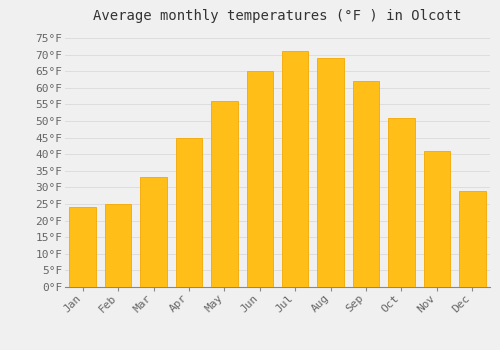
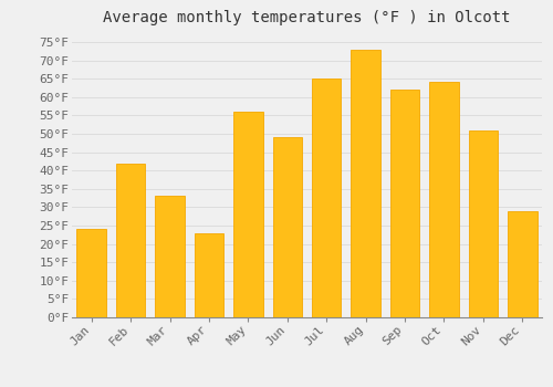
Feb: 25°F -> 42°F
Apr: 45°F -> 23°F
Jun: 65°F -> 49°F
Jul: 71°F -> 65°F
Aug: 69°F -> 73°F
Oct: 51°F -> 64°F
Nov: 41°F -> 51°F
